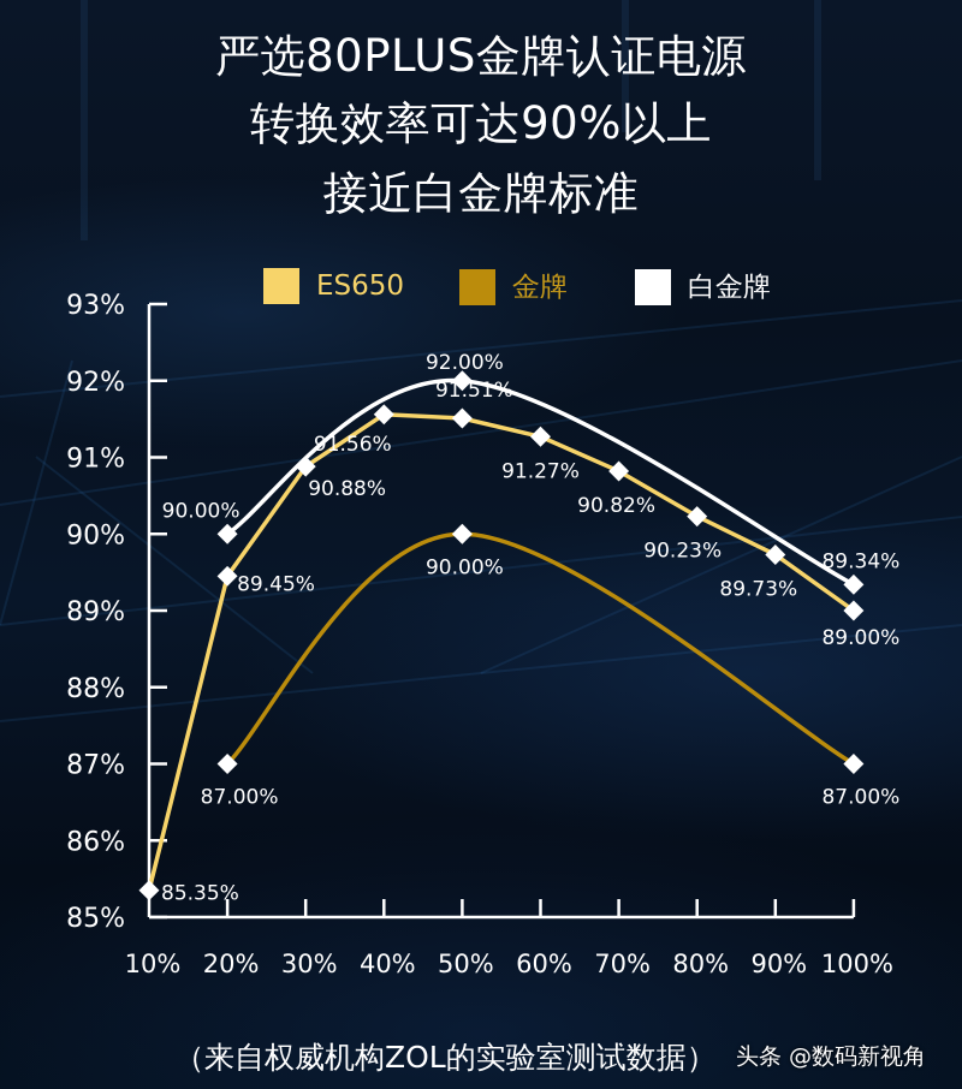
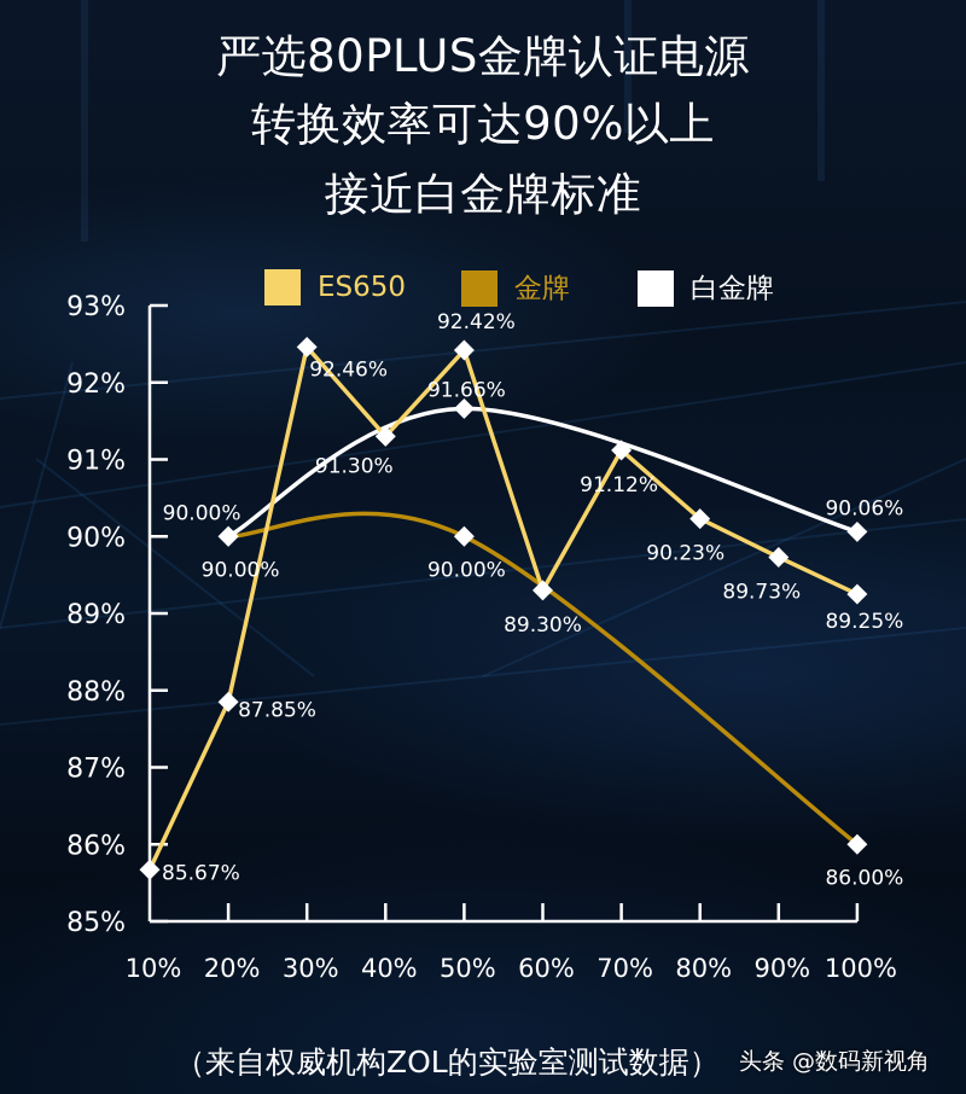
ES650/10%: 85.35% -> 85.67%
ES650/20%: 89.45% -> 87.85%
金牌/20%: 87.00% -> 90.00%
ES650/30%: 90.88% -> 92.46%
ES650/40%: 91.56% -> 91.30%
ES650/50%: 91.51% -> 92.42%
白金牌/50%: 92.00% -> 91.66%
ES650/60%: 91.27% -> 89.30%
ES650/70%: 90.82% -> 91.12%
ES650/100%: 89.00% -> 89.25%
金牌/100%: 87.00% -> 86.00%
白金牌/100%: 89.34% -> 90.06%
